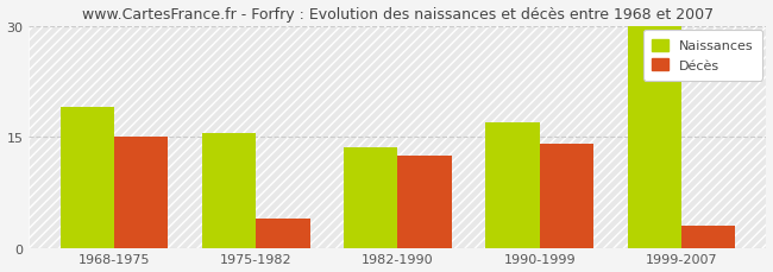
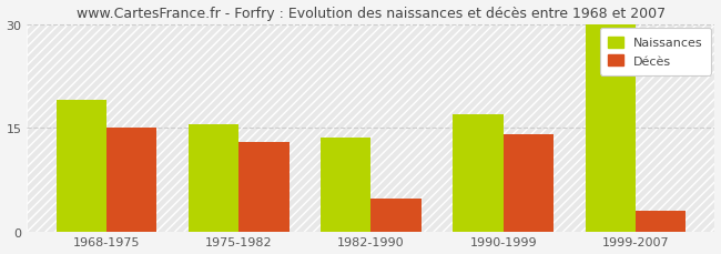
Décès/1975-1982: 4.0 -> 13.0
Décès/1982-1990: 12.5 -> 4.8
